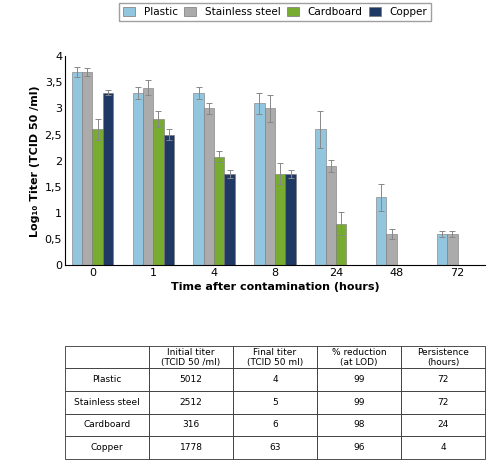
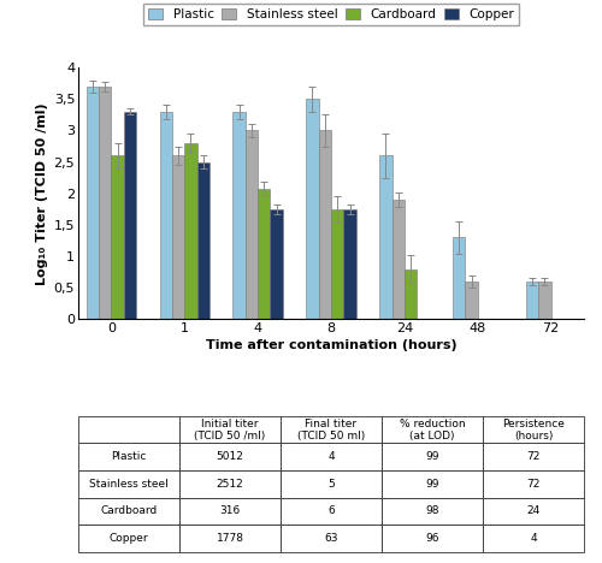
Stainless steel/1: 3,4 -> 2,6
Plastic/8: 3,1 -> 3,5
